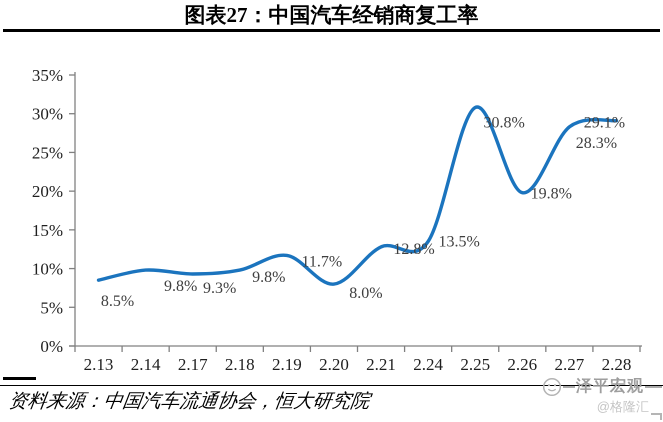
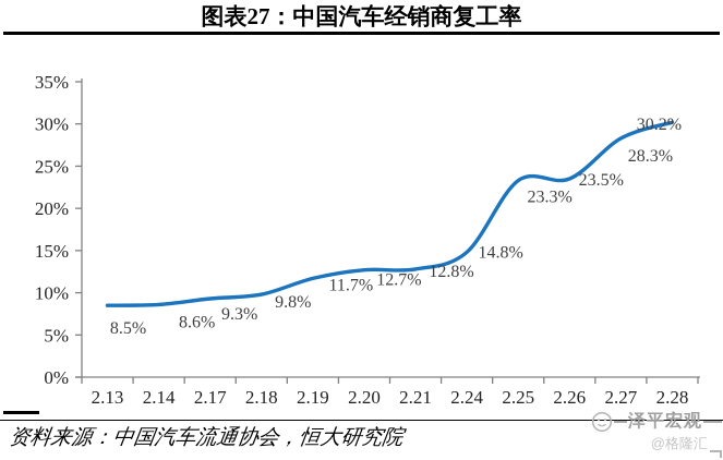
2.14: 9.8% -> 8.6%
2.20: 8.0% -> 12.7%
2.24: 13.5% -> 14.8%
2.25: 30.8% -> 23.3%
2.26: 19.8% -> 23.5%
2.28: 29.1% -> 30.2%
